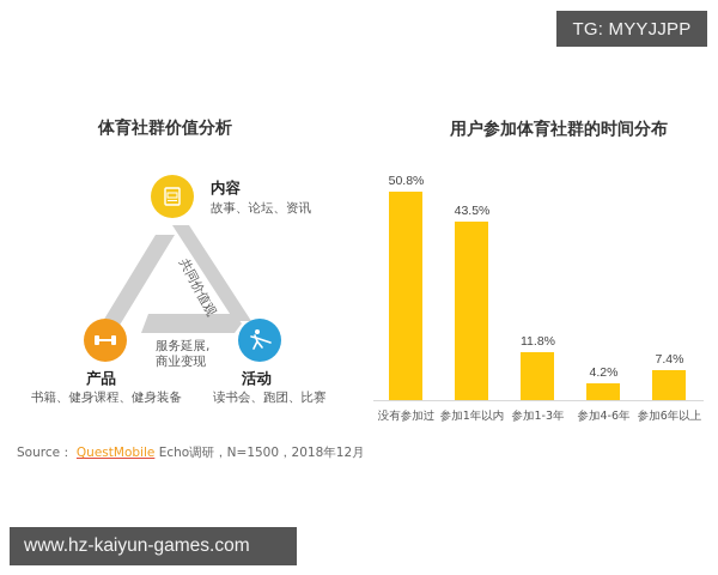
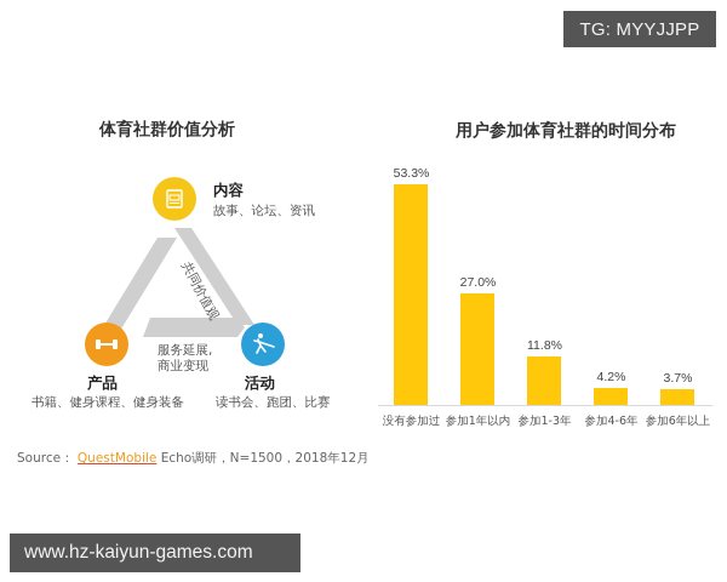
没有参加过: 50.8% -> 53.3%
参加1年以内: 43.5% -> 27.0%
参加6年以上: 7.4% -> 3.7%
